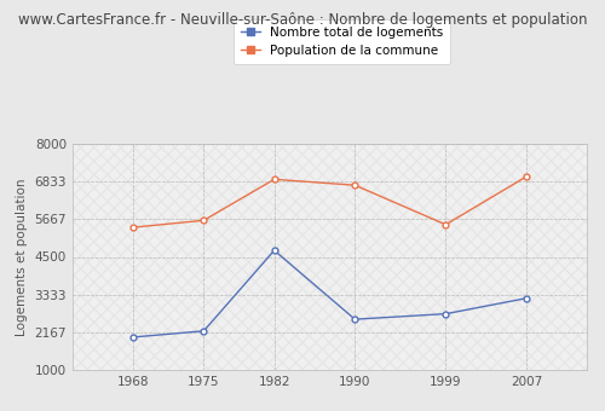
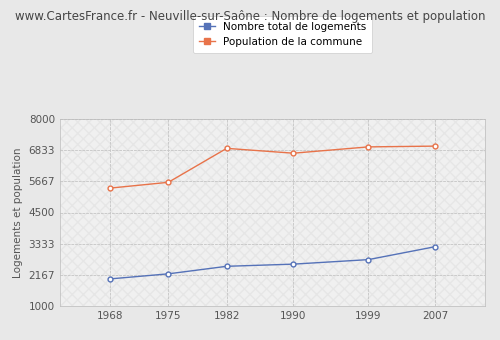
Nombre total de logements/1982: 4700 -> 2490
Population de la commune/1999: 5500 -> 6960
